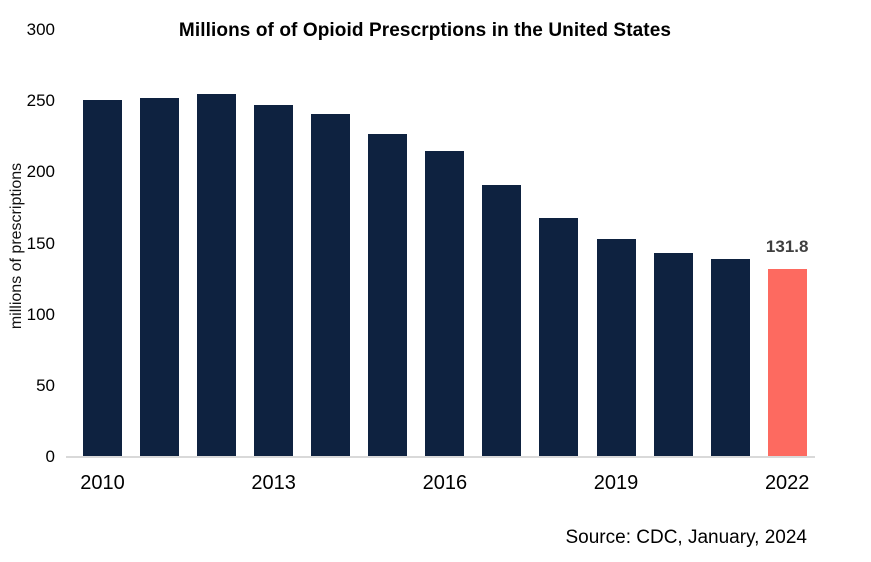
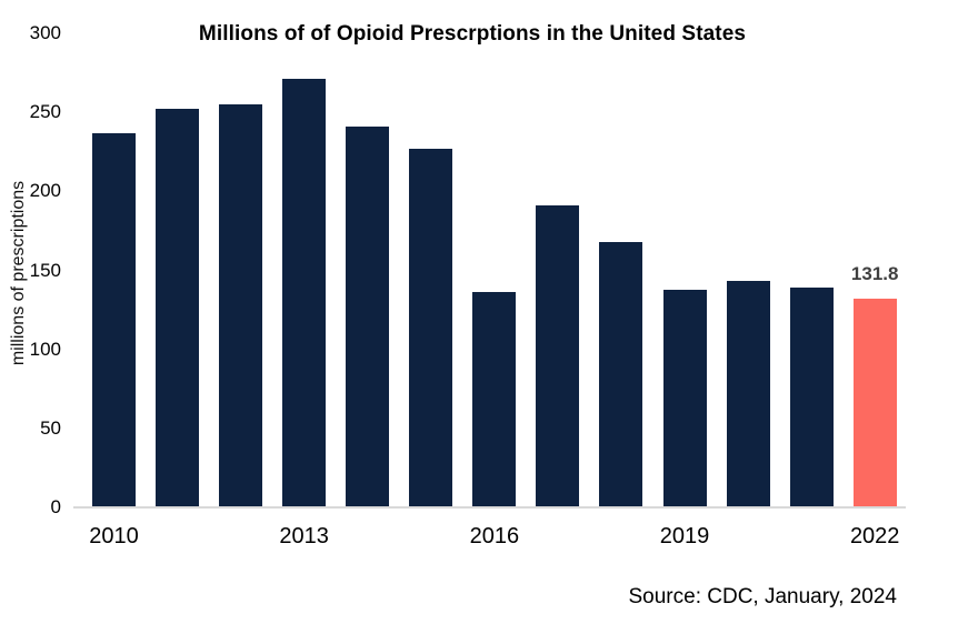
2010: 251 -> 237
2013: 247 -> 271
2016: 215 -> 136
2019: 153 -> 138
